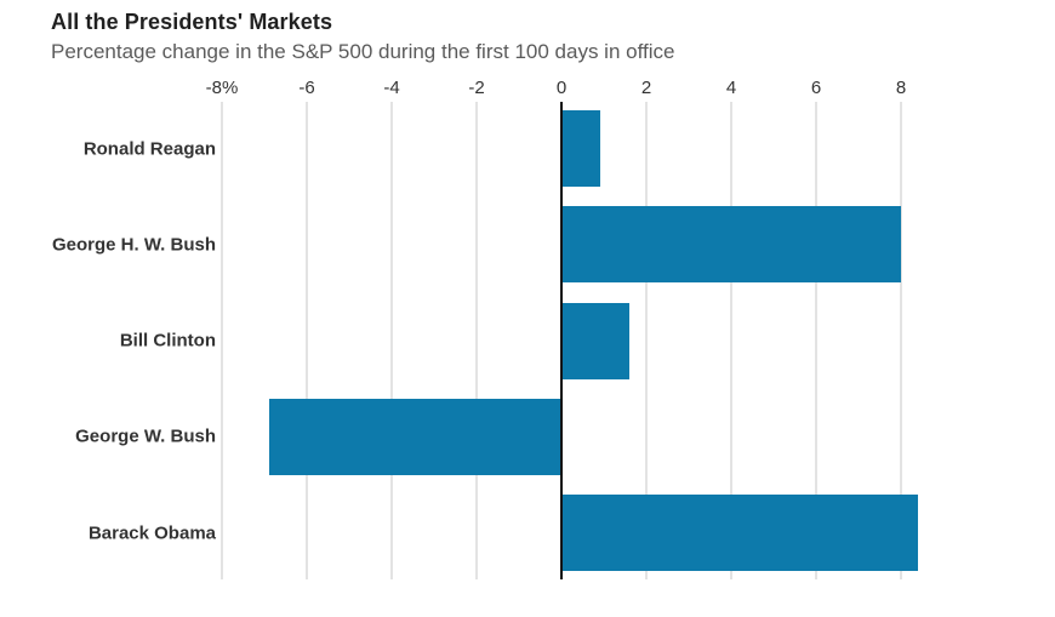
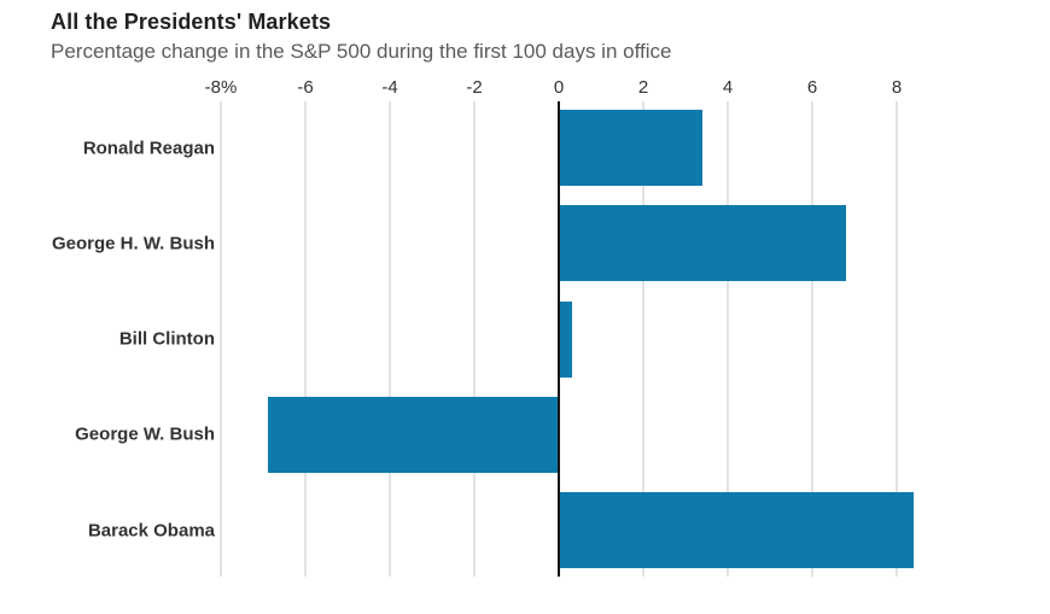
Ronald Reagan: 0.9 -> 3.4
George H. W. Bush: 8.0 -> 6.8
Bill Clinton: 1.6 -> 0.3
